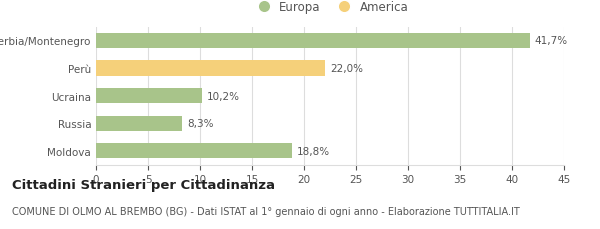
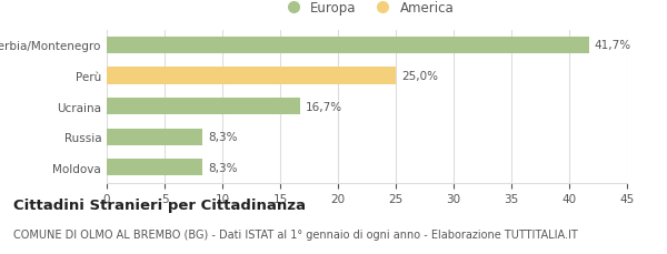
Perù: 22,0% -> 25,0%
Ucraina: 10,2% -> 16,7%
Moldova: 18,8% -> 8,3%
